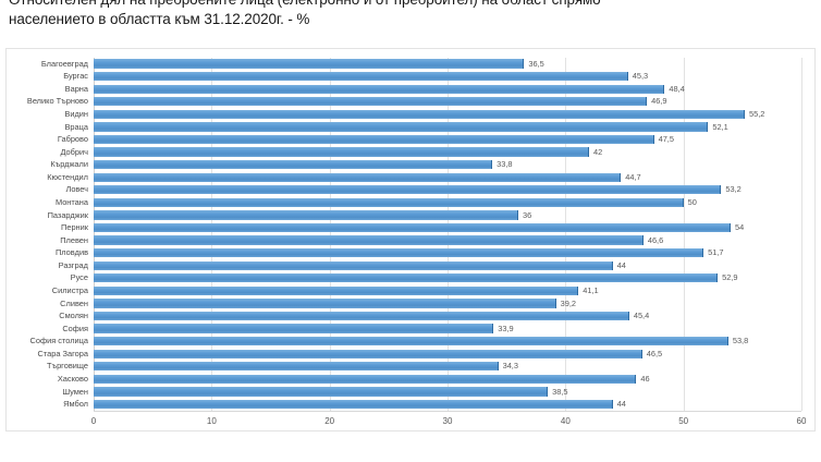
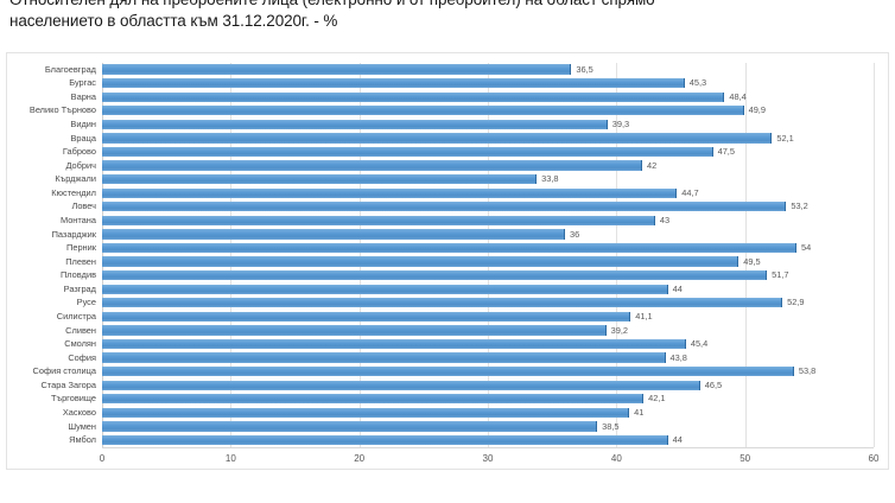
Велико Търново: 46,9 -> 49,9
Видин: 55,2 -> 39,3
Монтана: 50 -> 43
Плевен: 46,6 -> 49,5
София: 33,9 -> 43,8
Търговище: 34,3 -> 42,1
Хасково: 46 -> 41
